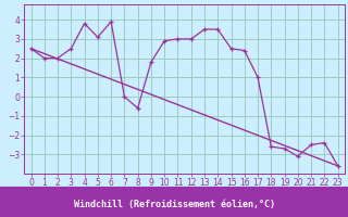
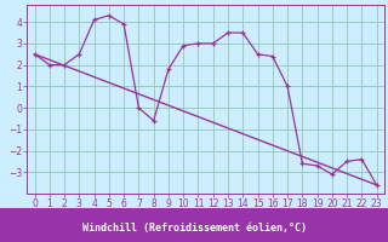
4: 3.8 -> 4.1
5: 3.1 -> 4.3
